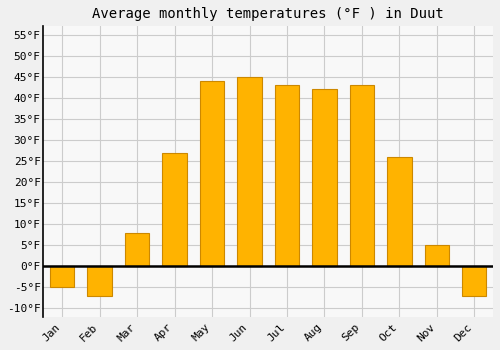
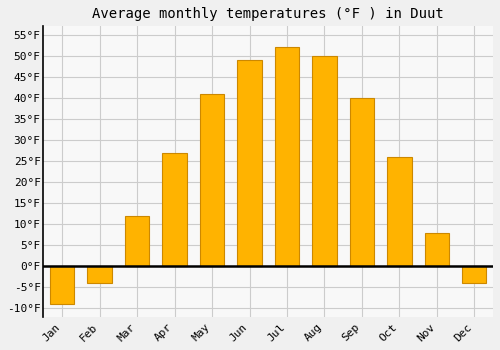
Jan: -5°F -> -9°F
Feb: -7°F -> -4°F
Mar: 8°F -> 12°F
May: 44°F -> 41°F
Jun: 45°F -> 49°F
Jul: 43°F -> 52°F
Aug: 42°F -> 50°F
Sep: 43°F -> 40°F
Nov: 5°F -> 8°F
Dec: -7°F -> -4°F
